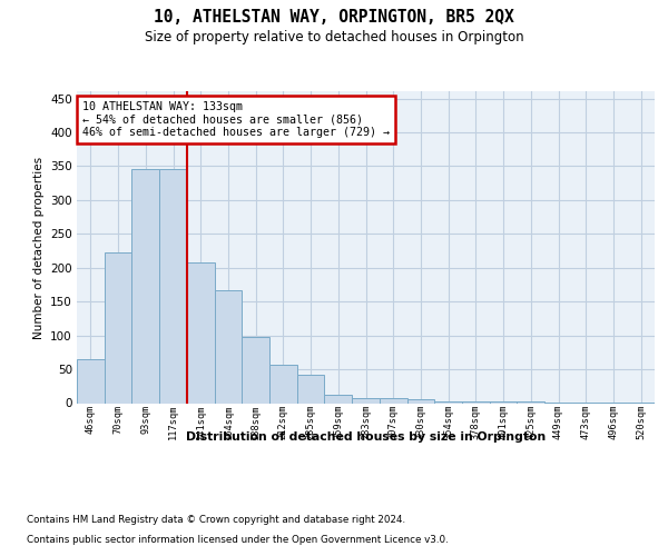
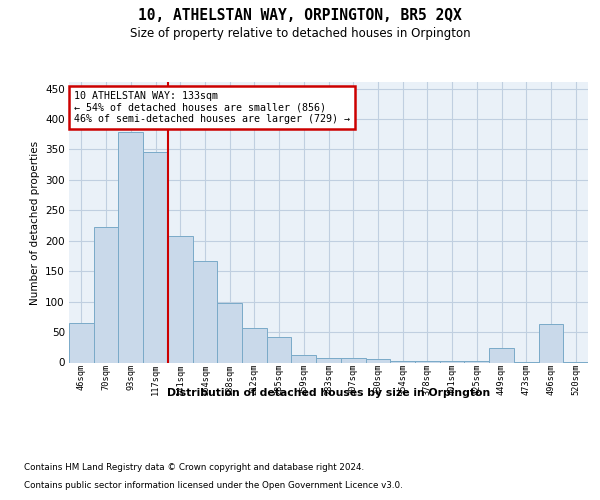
93sqm: 345 -> 378
449sqm: 1 -> 24
496sqm: 1 -> 64
